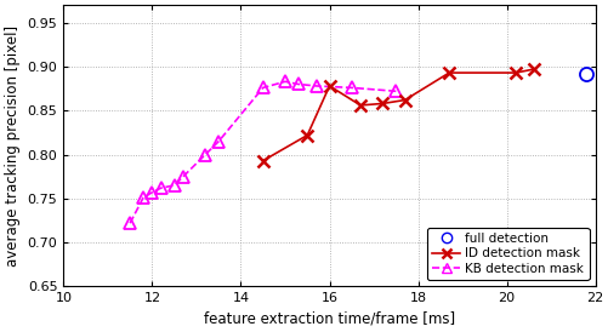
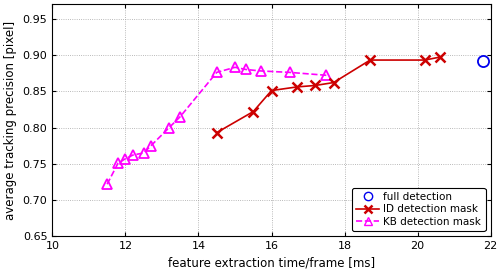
ID detection mask/16: 0.878 -> 0.851
